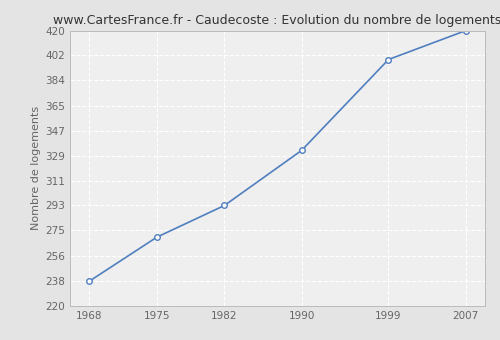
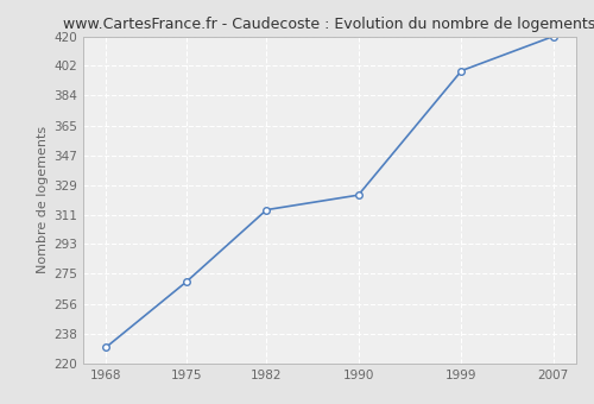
1968: 238 -> 230
1982: 293 -> 314
1990: 333 -> 323
